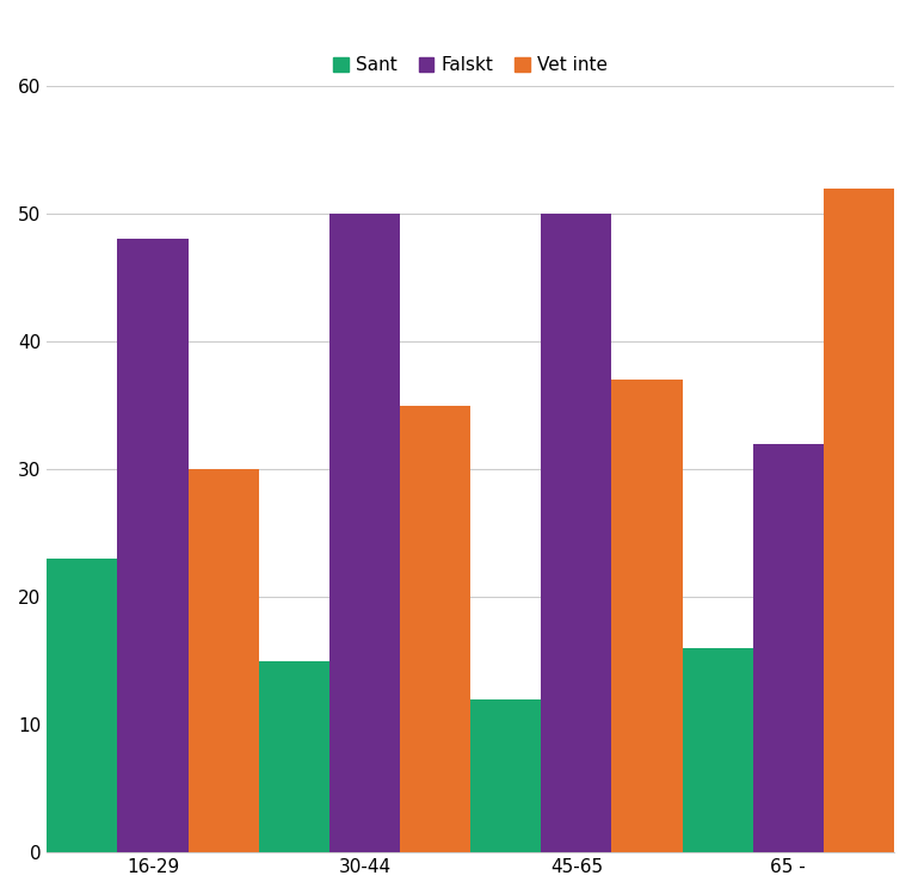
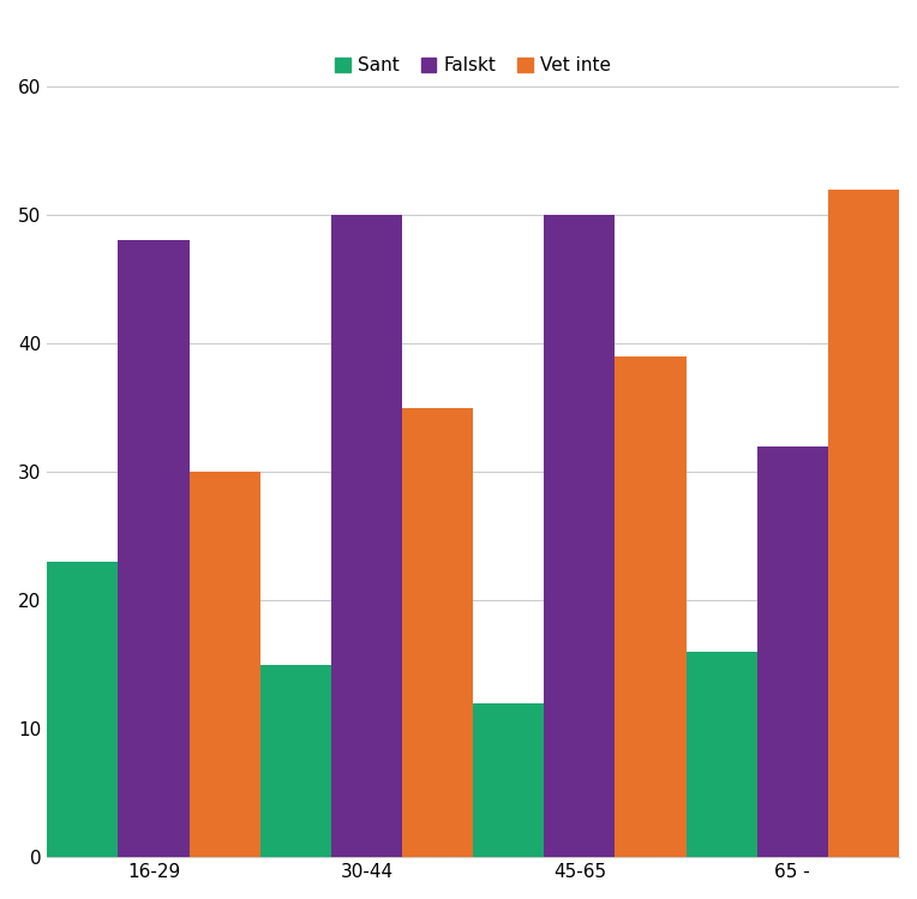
Vet inte/45-65: 37 -> 39
